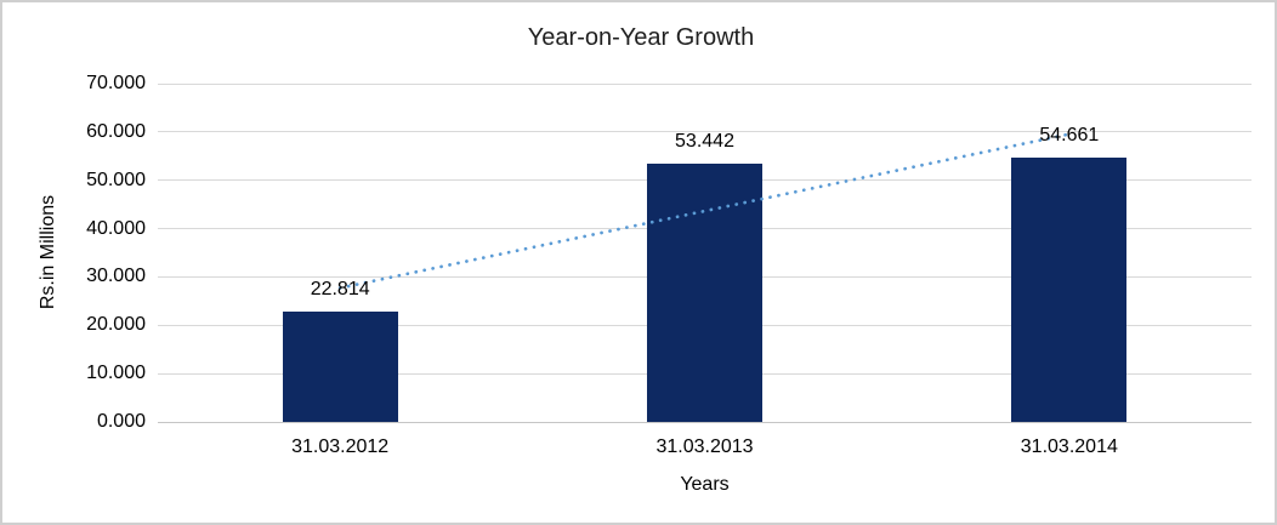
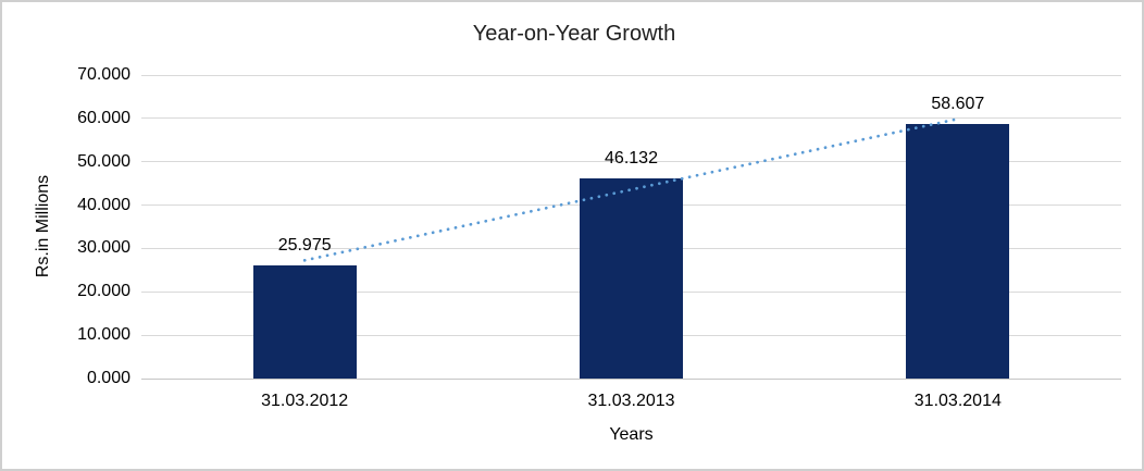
31.03.2012: 22.814 -> 25.975
31.03.2013: 53.442 -> 46.132
31.03.2014: 54.661 -> 58.607
